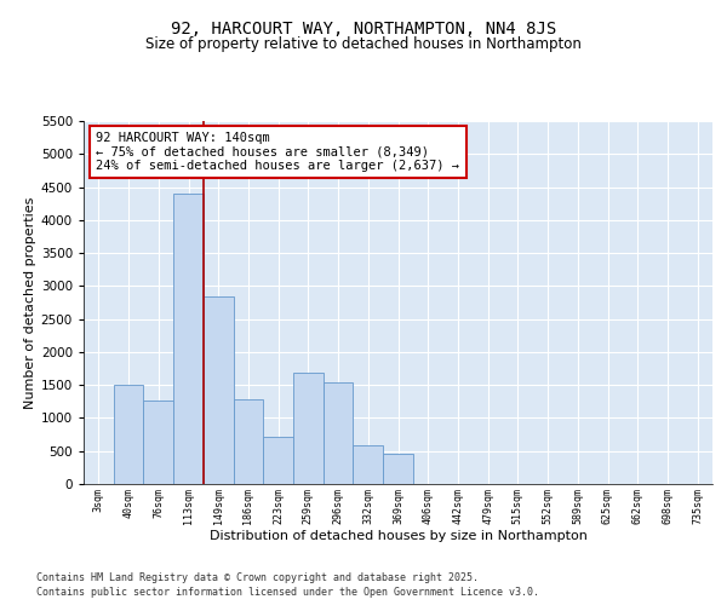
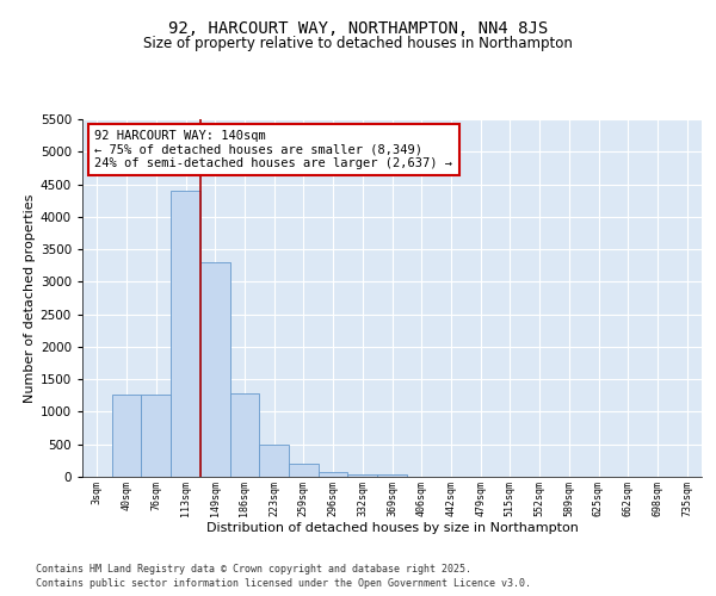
40sqm: 1500 -> 1270
149sqm: 2840 -> 3300
223sqm: 720 -> 500
259sqm: 1680 -> 200
296sqm: 1540 -> 80
332sqm: 580 -> 40
369sqm: 460 -> 30
